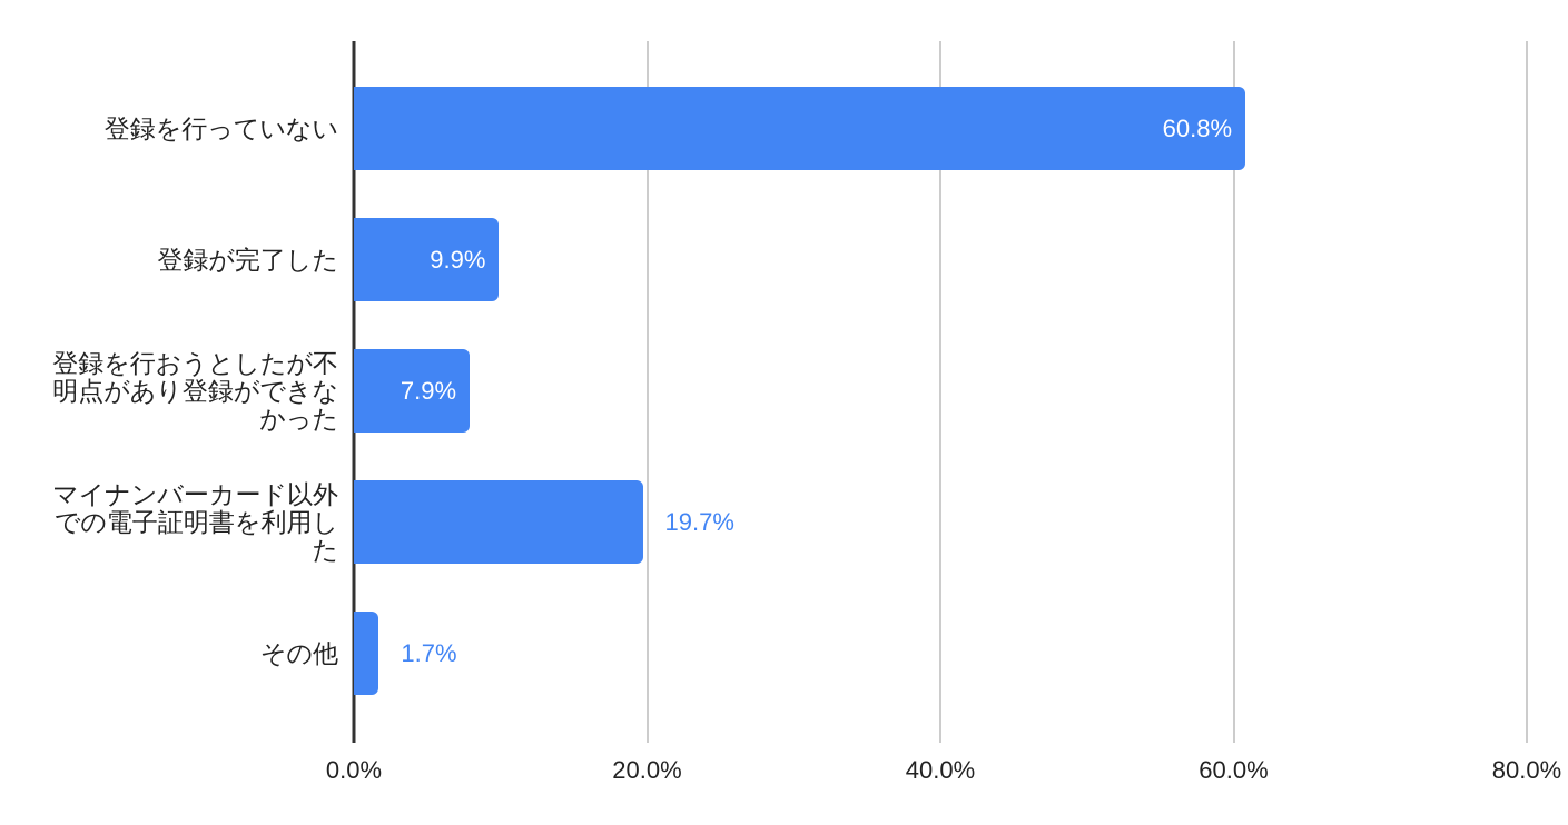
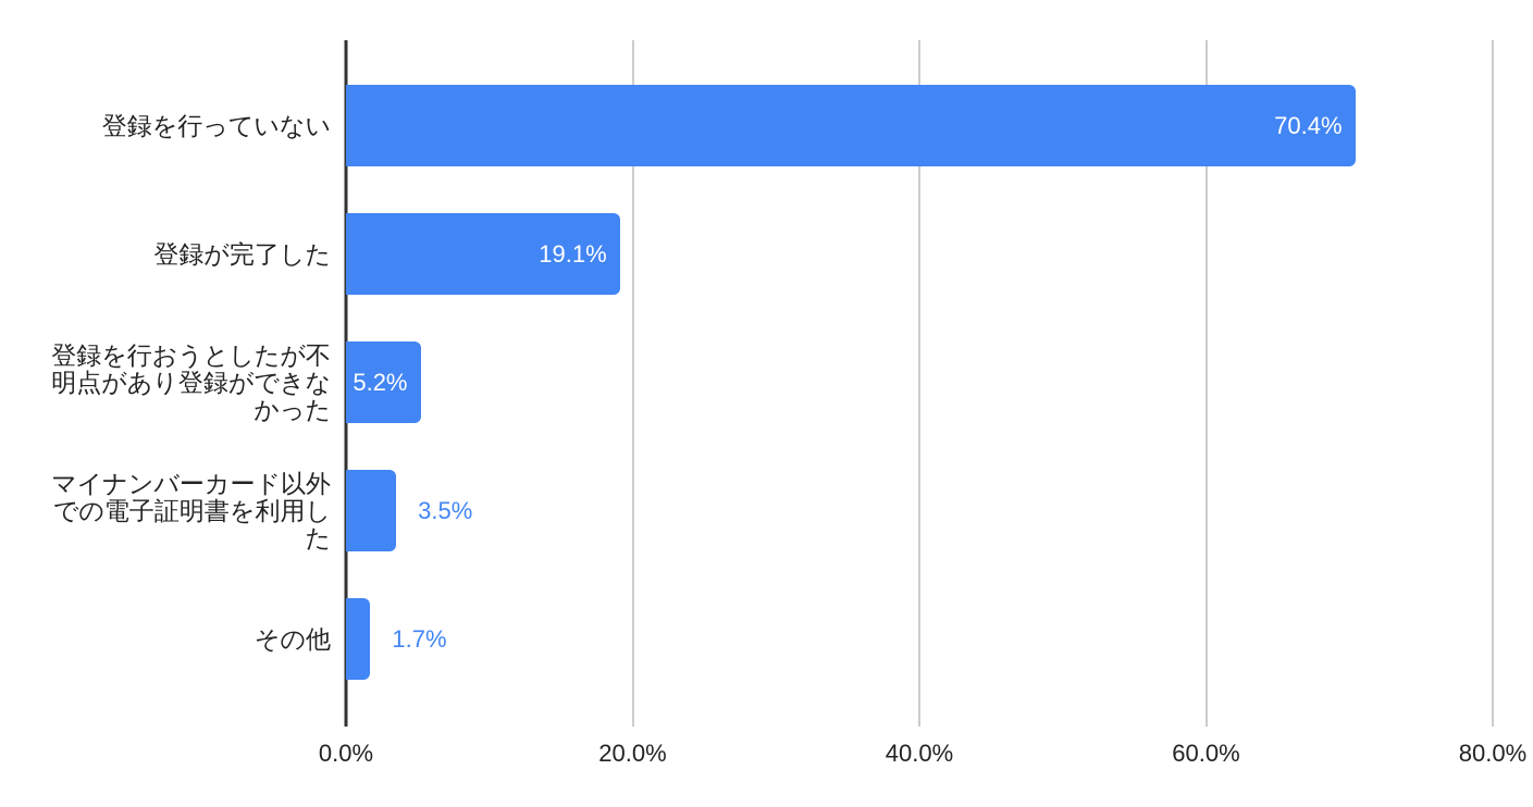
登録を行っていない: 60.8% -> 70.4%
登録が完了した: 9.9% -> 19.1%
登録を行おうとしたが不明点があり登録ができなかった: 7.9% -> 5.2%
マイナンバーカード以外での電子証明書を利用した: 19.7% -> 3.5%
